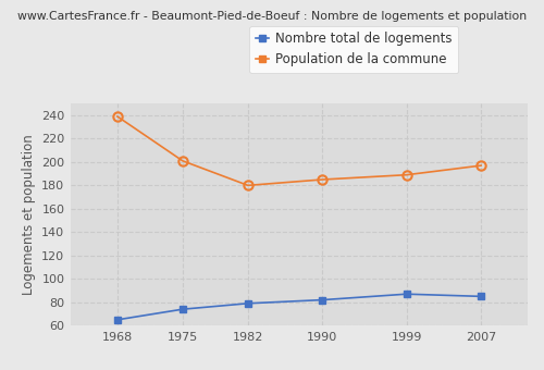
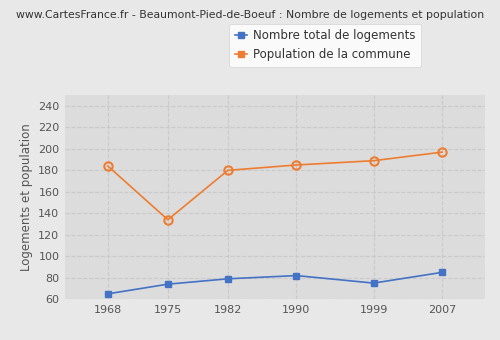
Population de la commune/1968: 239 -> 184
Population de la commune/1975: 201 -> 134
Nombre total de logements/1999: 87 -> 75
